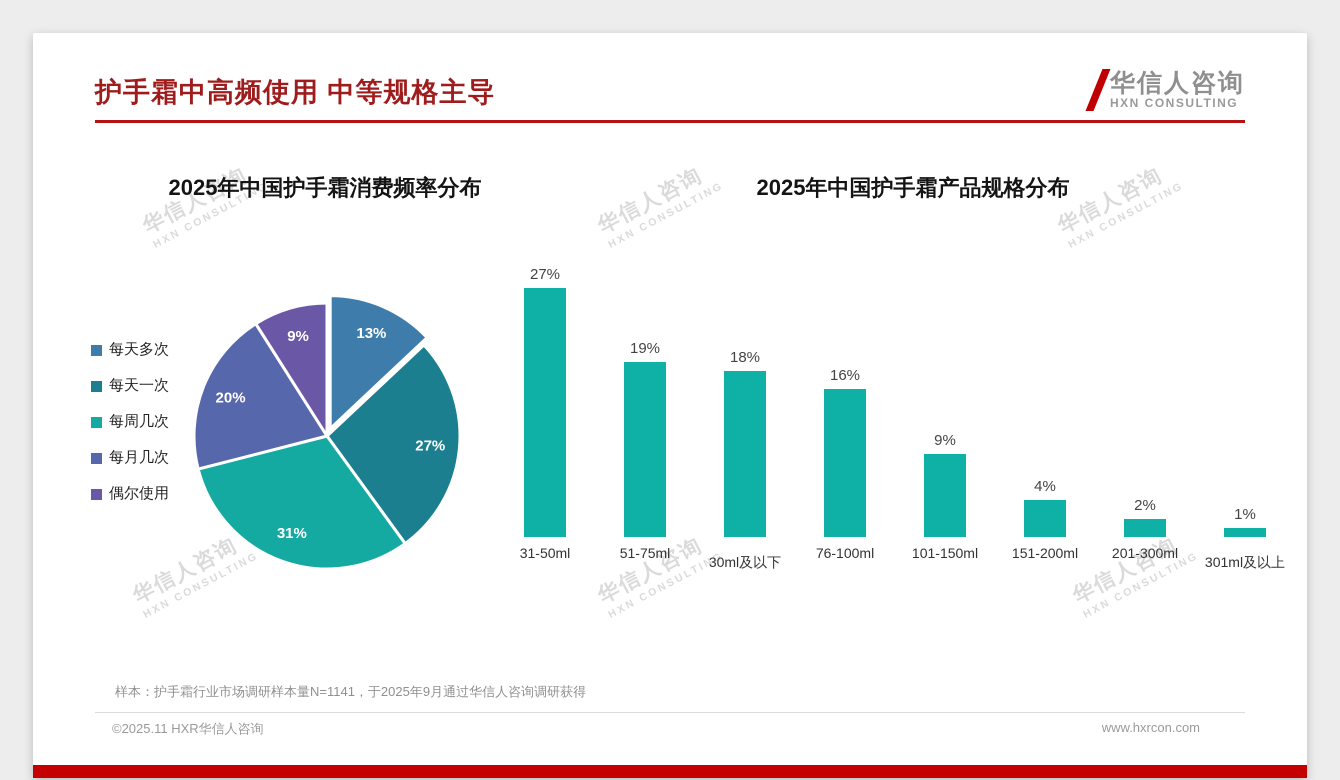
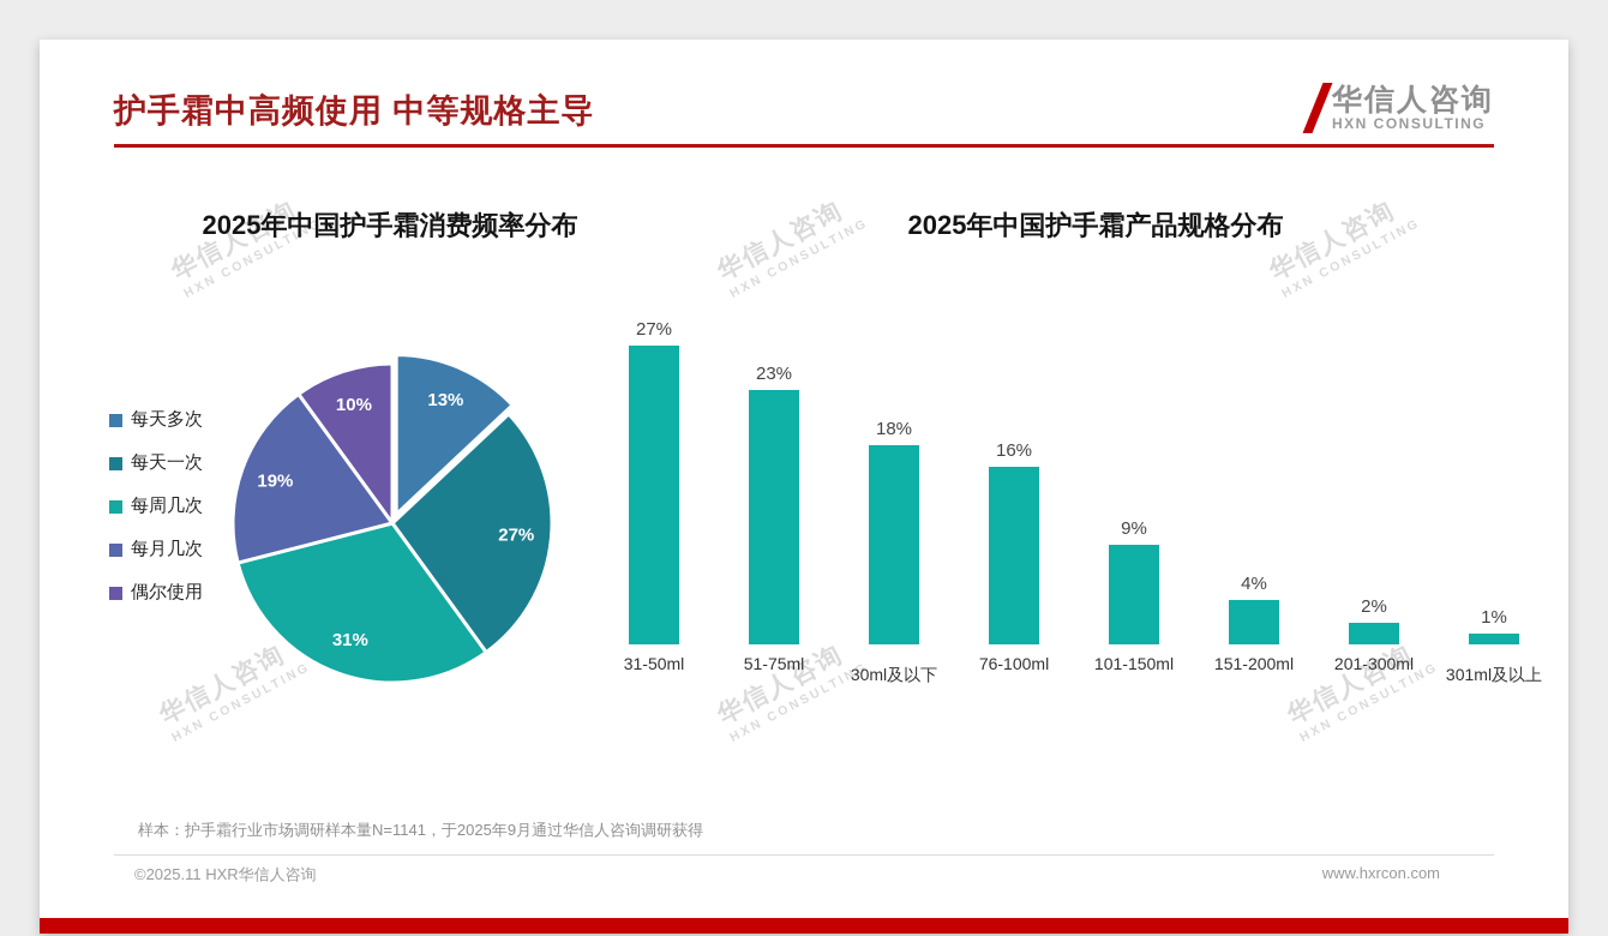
2025年中国护手霜消费频率分布/每月几次: 20% -> 19%
2025年中国护手霜消费频率分布/偶尔使用: 9% -> 10%
2025年中国护手霜产品规格分布/51-75ml: 19% -> 23%
